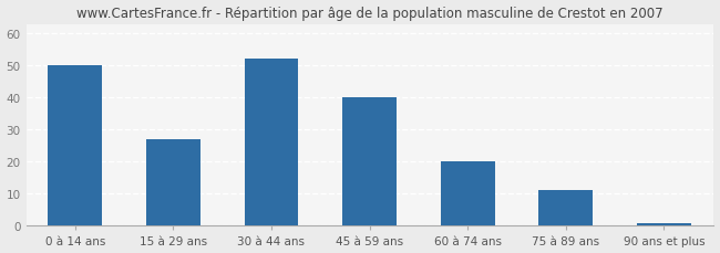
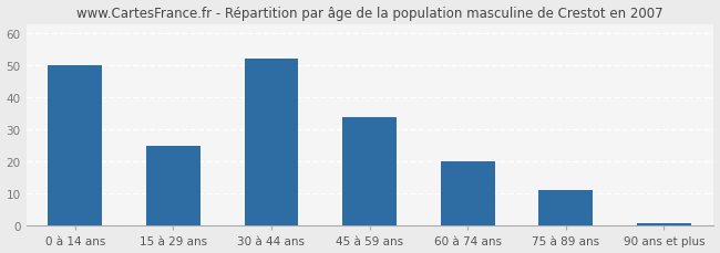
15 à 29 ans: 27 -> 25
45 à 59 ans: 40 -> 34
